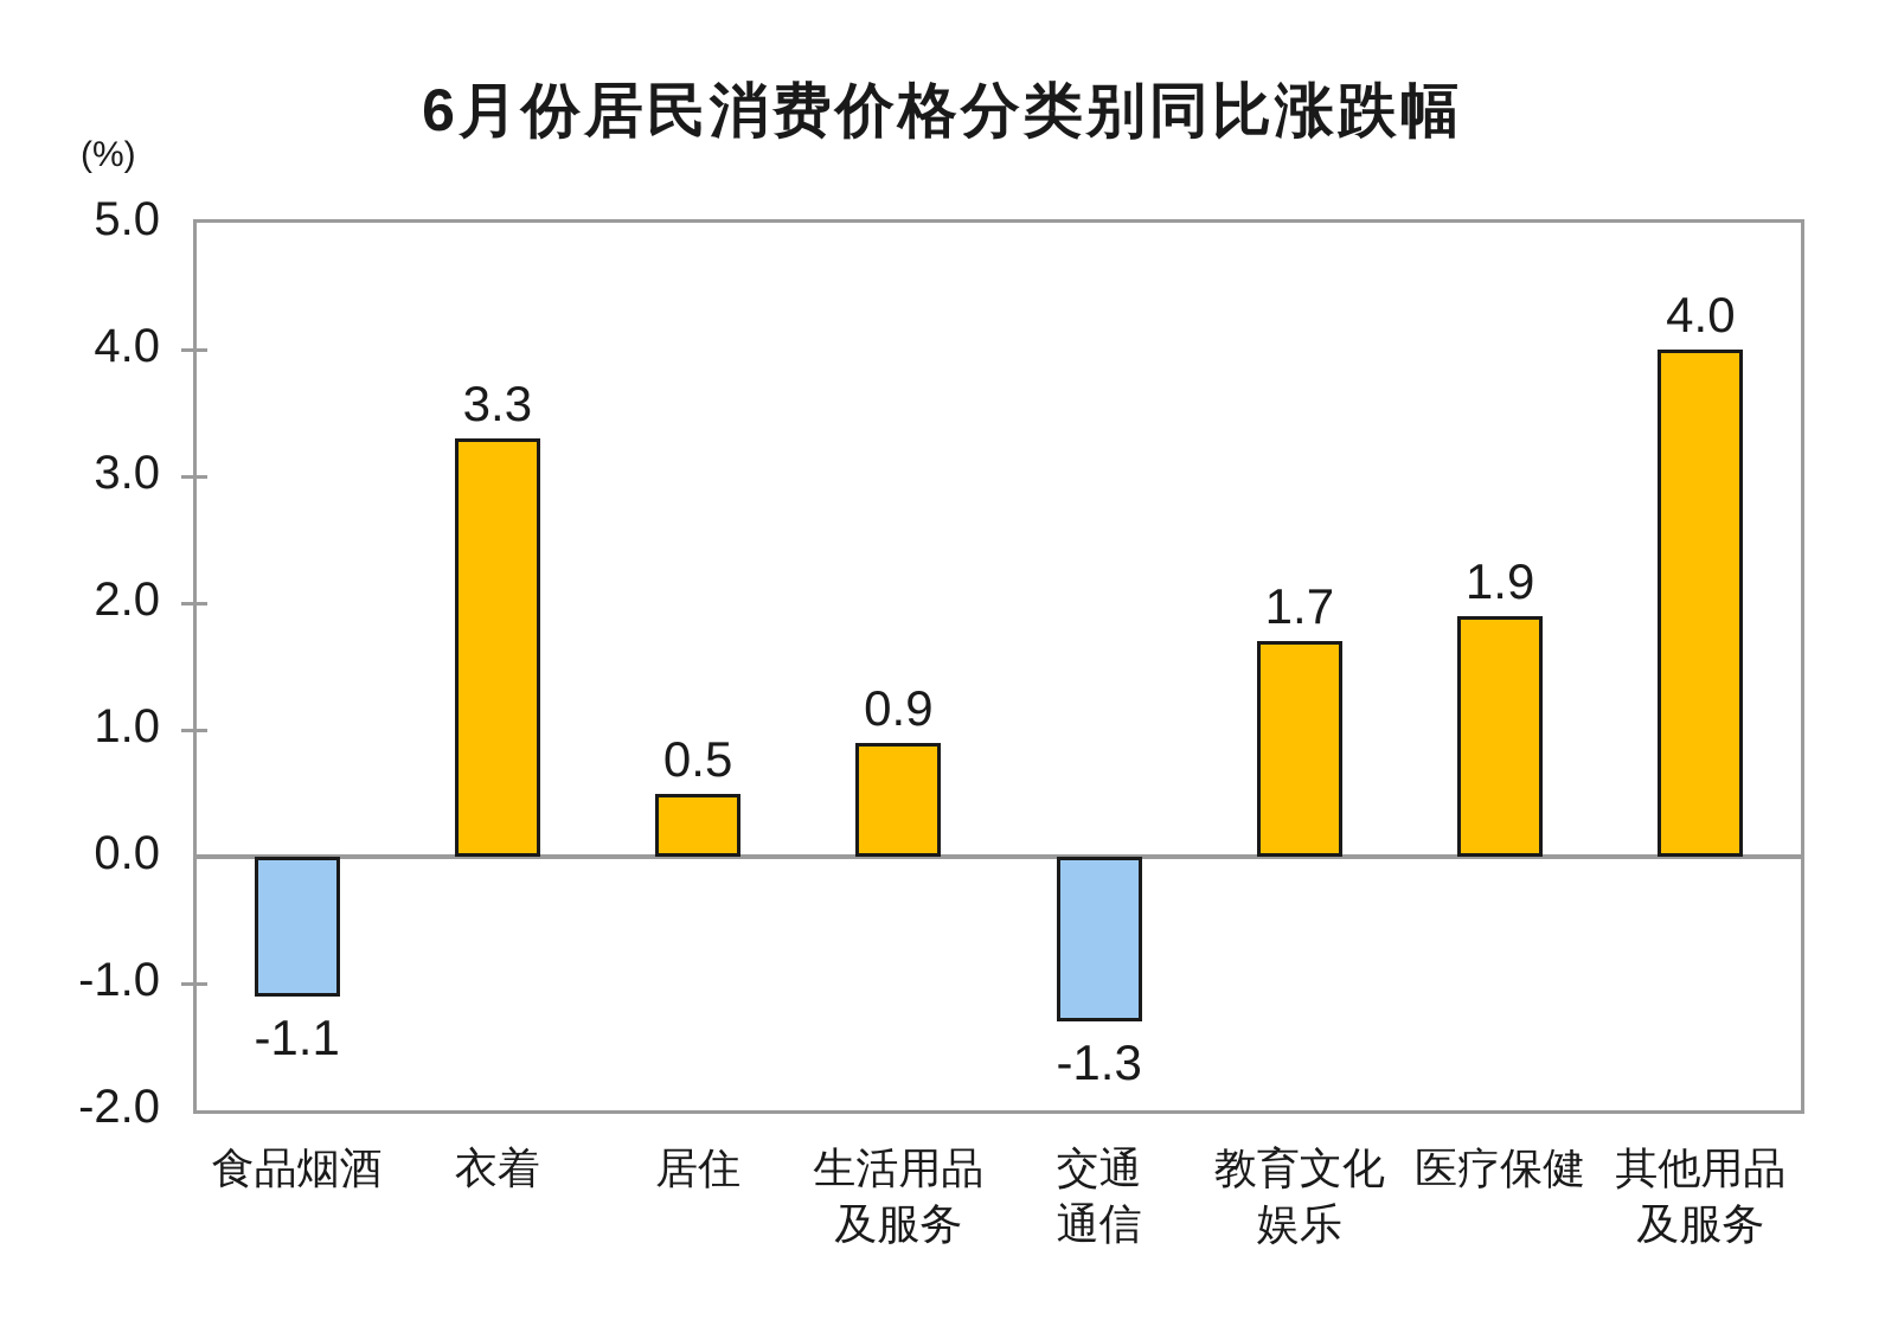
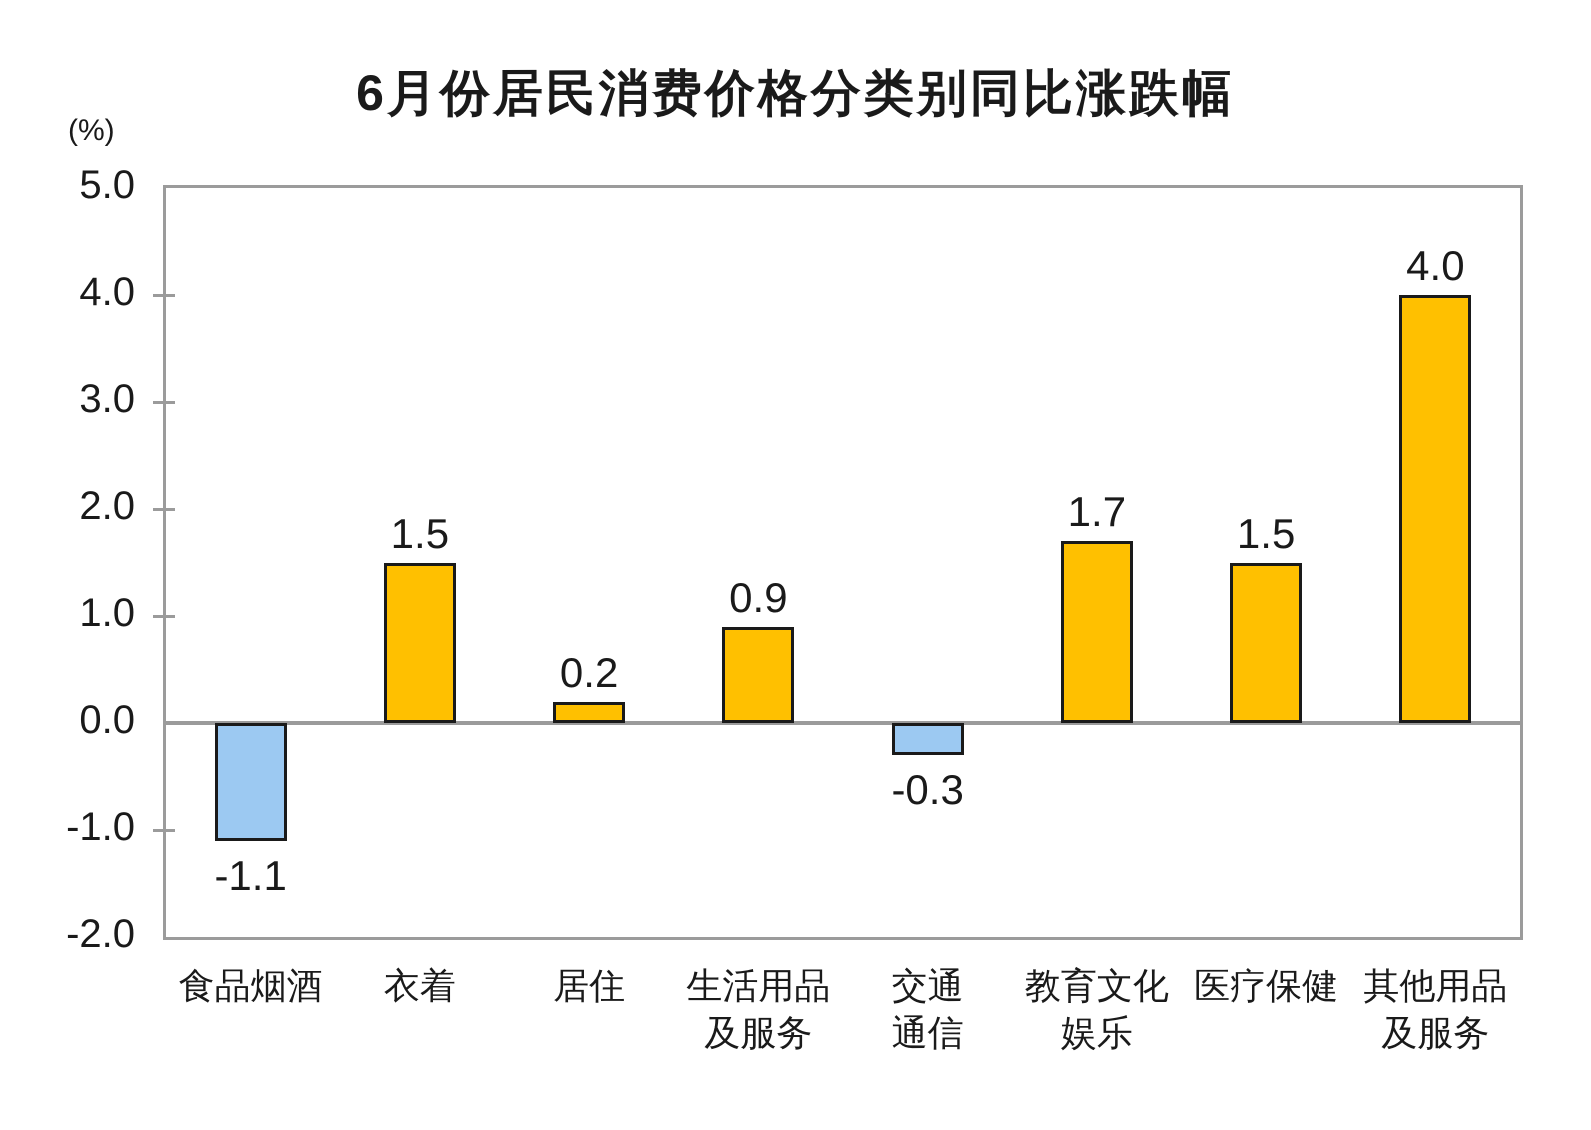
衣着: 3.3 -> 1.5
居住: 0.5 -> 0.2
交通 通信: -1.3 -> -0.3
医疗保健: 1.9 -> 1.5
